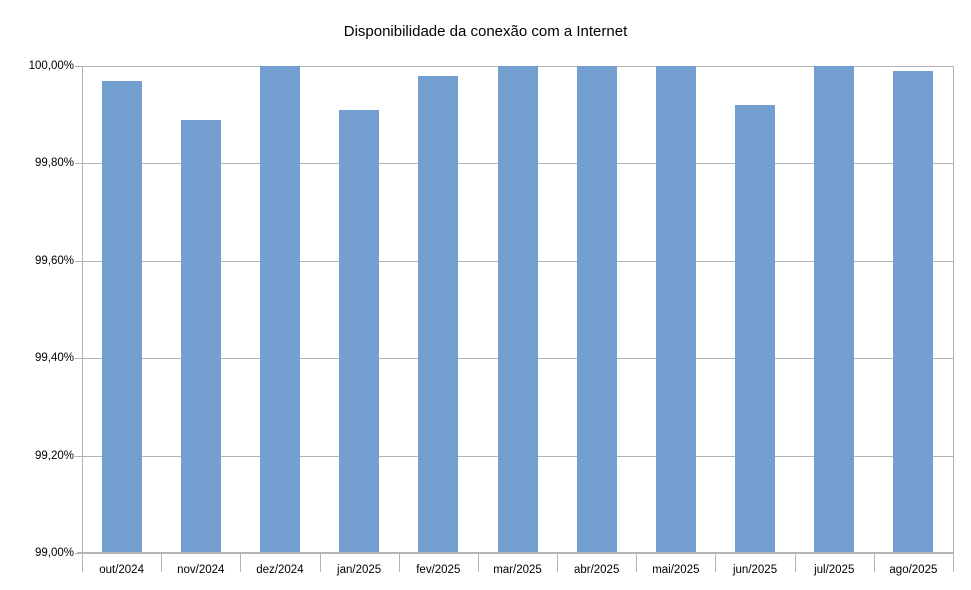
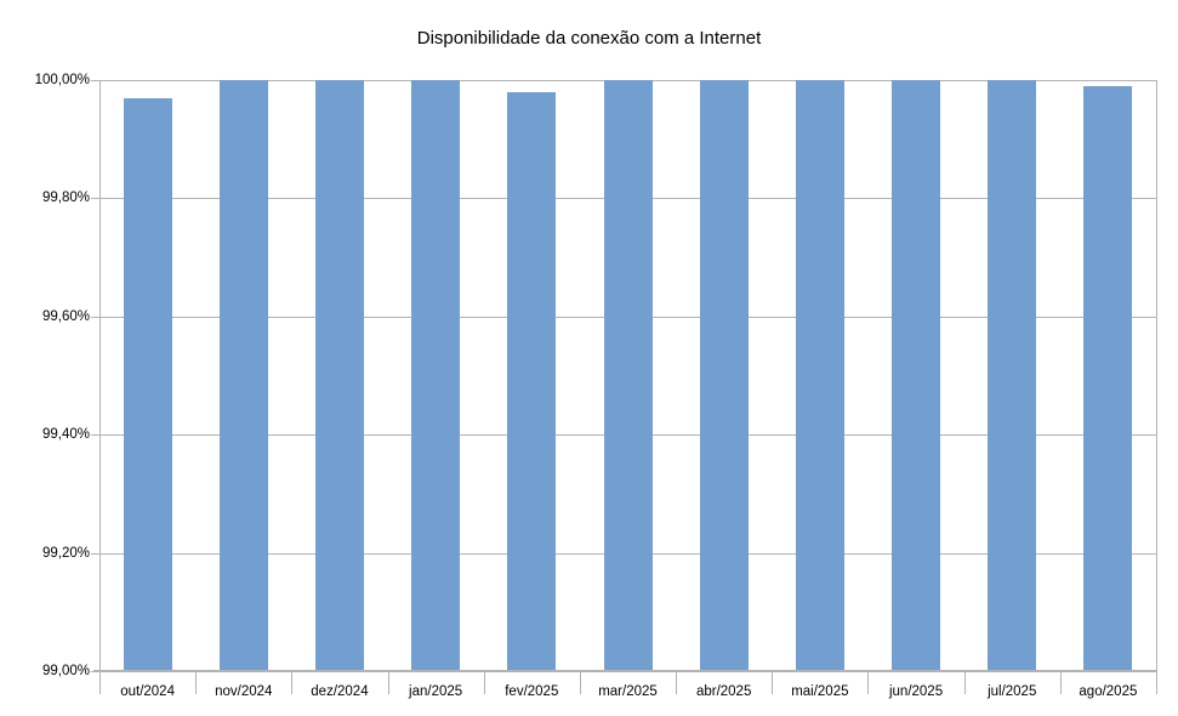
nov/2024: 99,89% -> 100,00%
jan/2025: 99,91% -> 100,00%
jun/2025: 99,92% -> 100,00%
